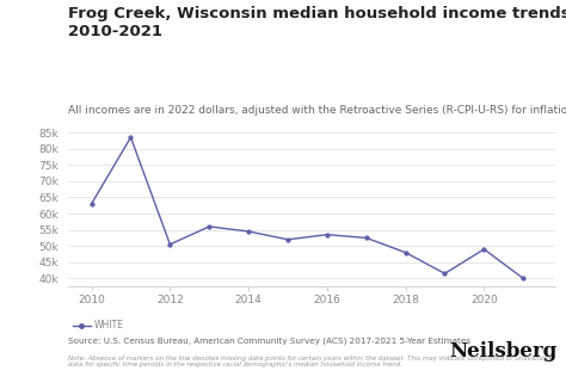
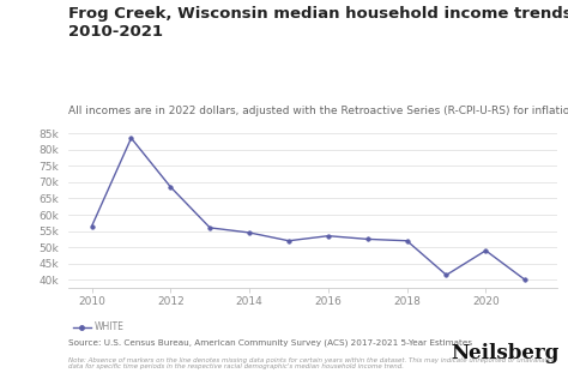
2010: 63.0k -> 56.5k
2012: 50.5k -> 68.5k
2018: 48.0k -> 52.0k
